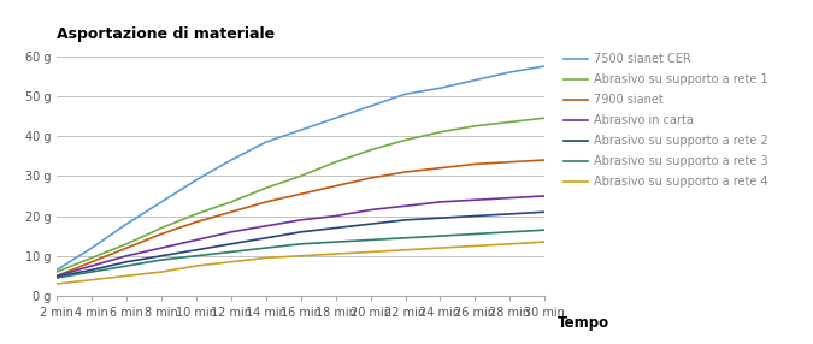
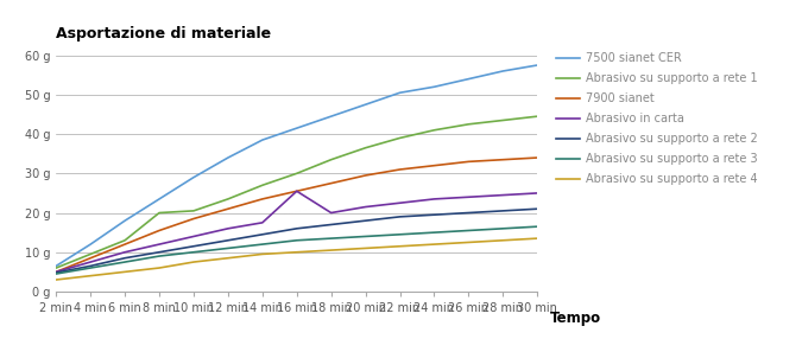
Abrasivo su supporto a rete 1/8 min: 17.0 g -> 20.0 g
Abrasivo in carta/16 min: 19.0 g -> 25.5 g
